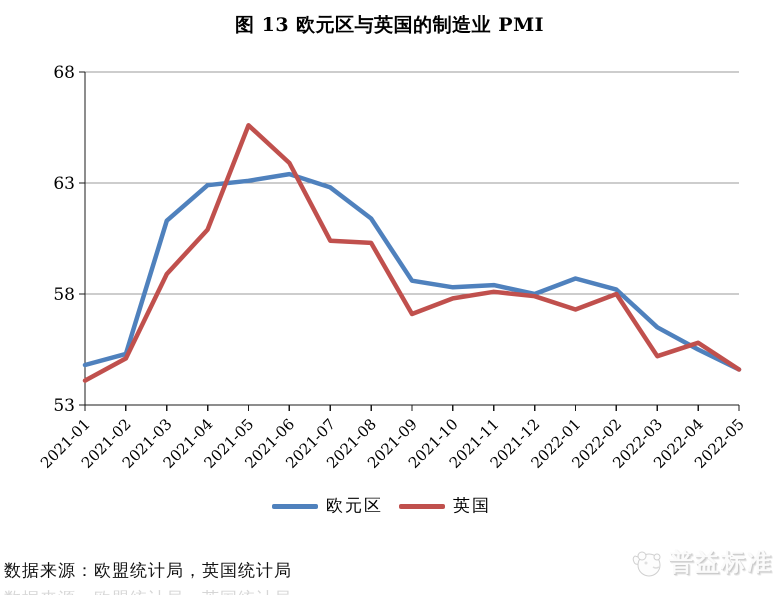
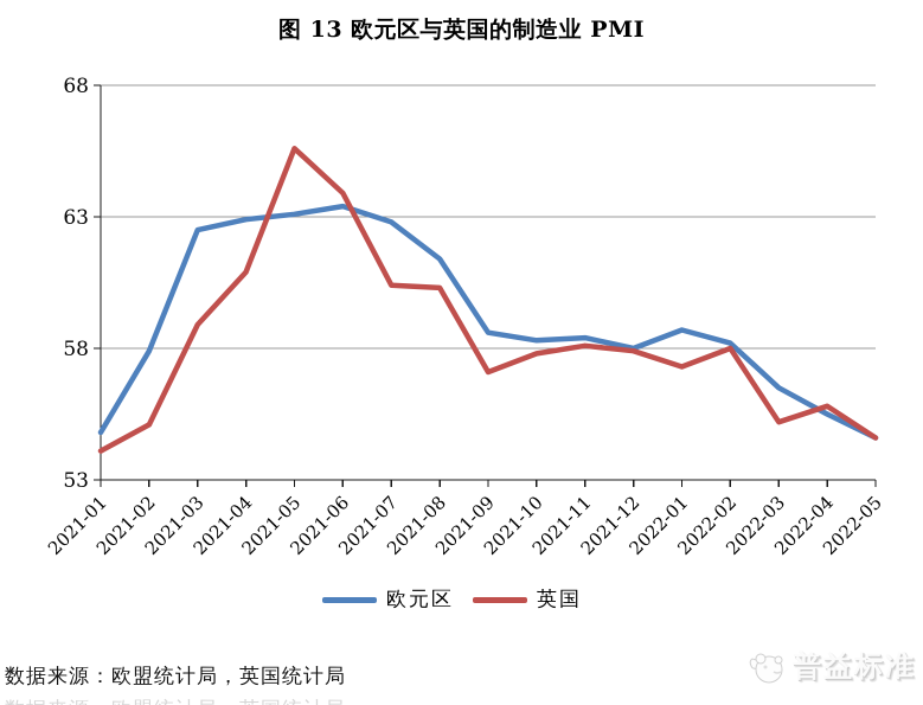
欧元区/2021-02: 55.3 -> 57.9
欧元区/2021-03: 61.3 -> 62.5
